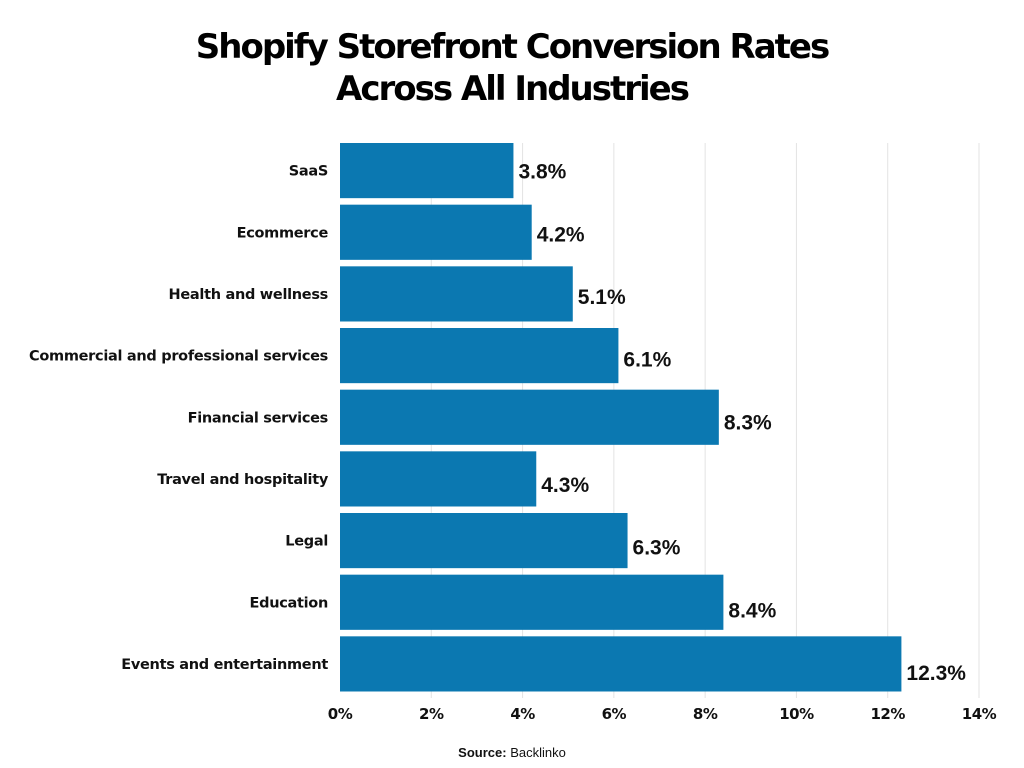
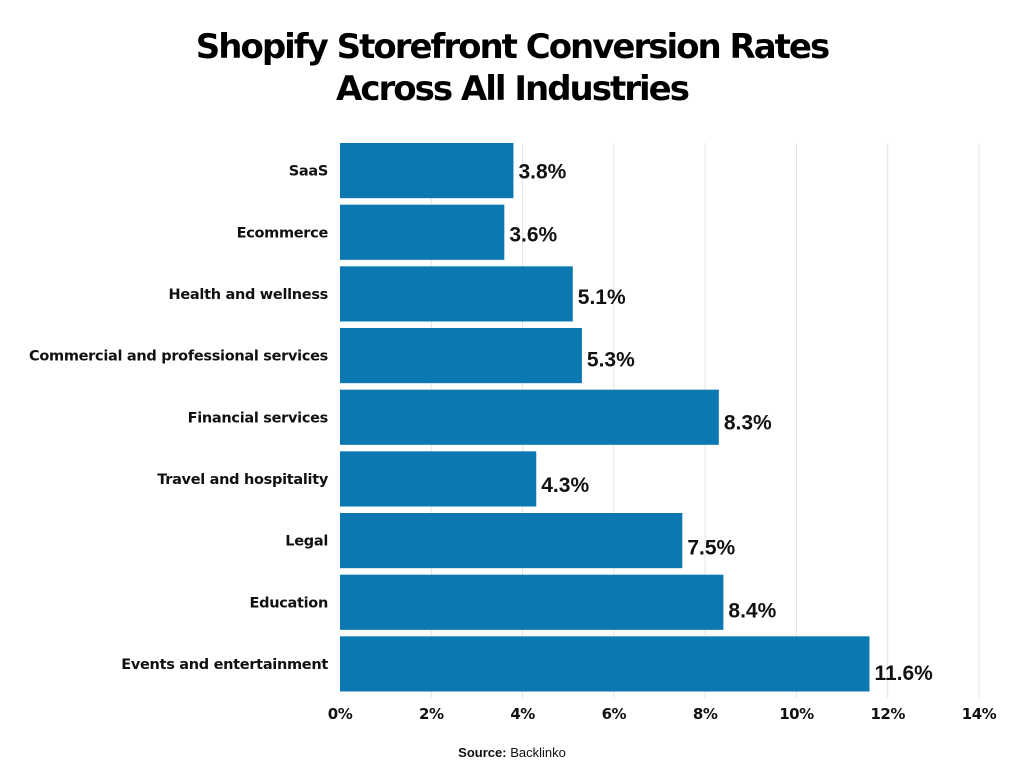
Ecommerce: 4.2% -> 3.6%
Commercial and professional services: 6.1% -> 5.3%
Legal: 6.3% -> 7.5%
Events and entertainment: 12.3% -> 11.6%
